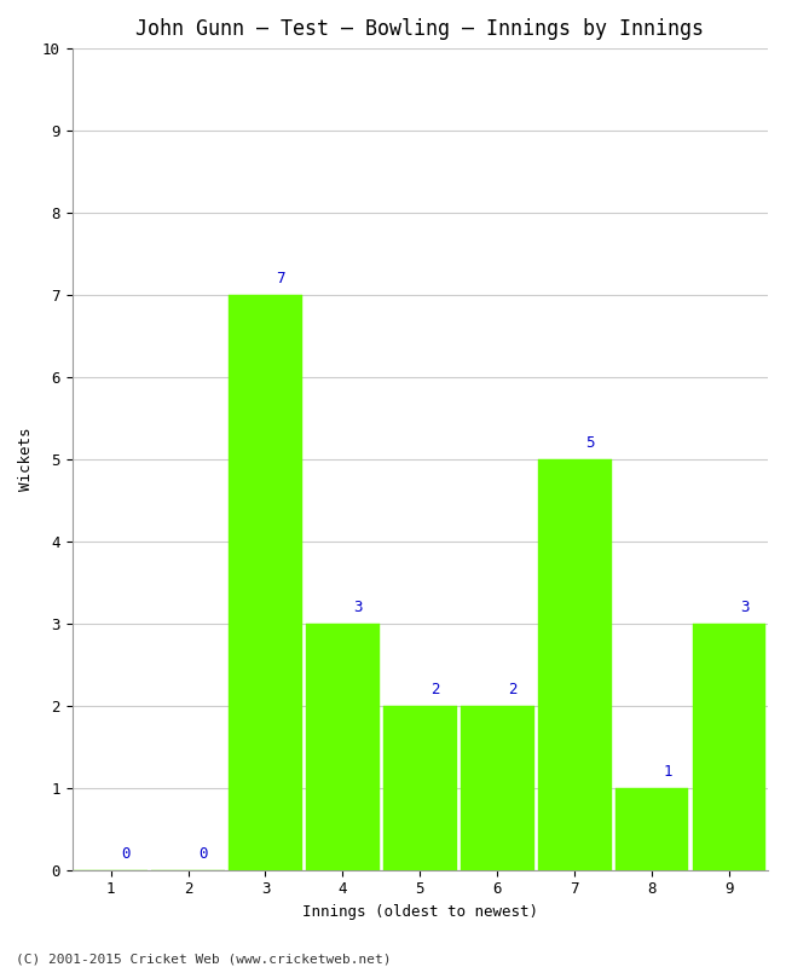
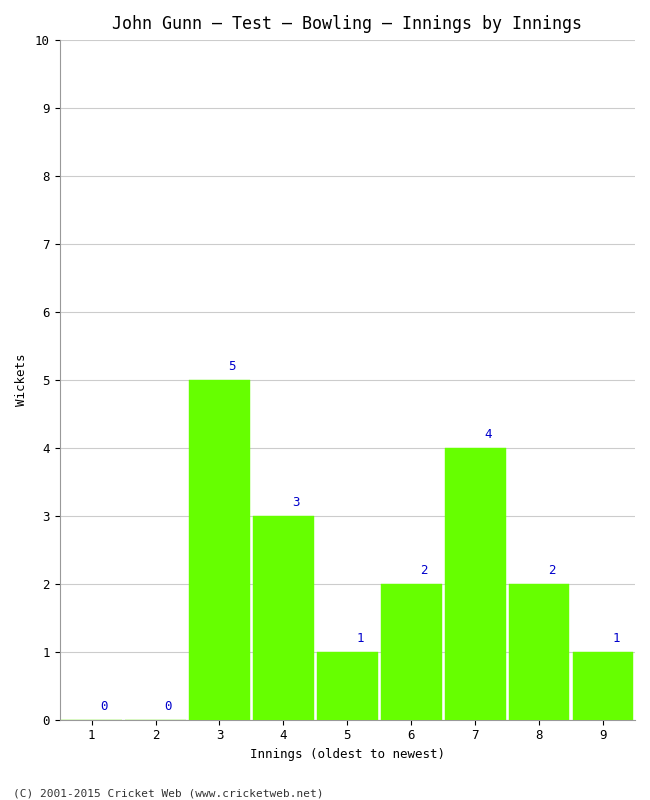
3: 7 -> 5
5: 2 -> 1
7: 5 -> 4
8: 1 -> 2
9: 3 -> 1
